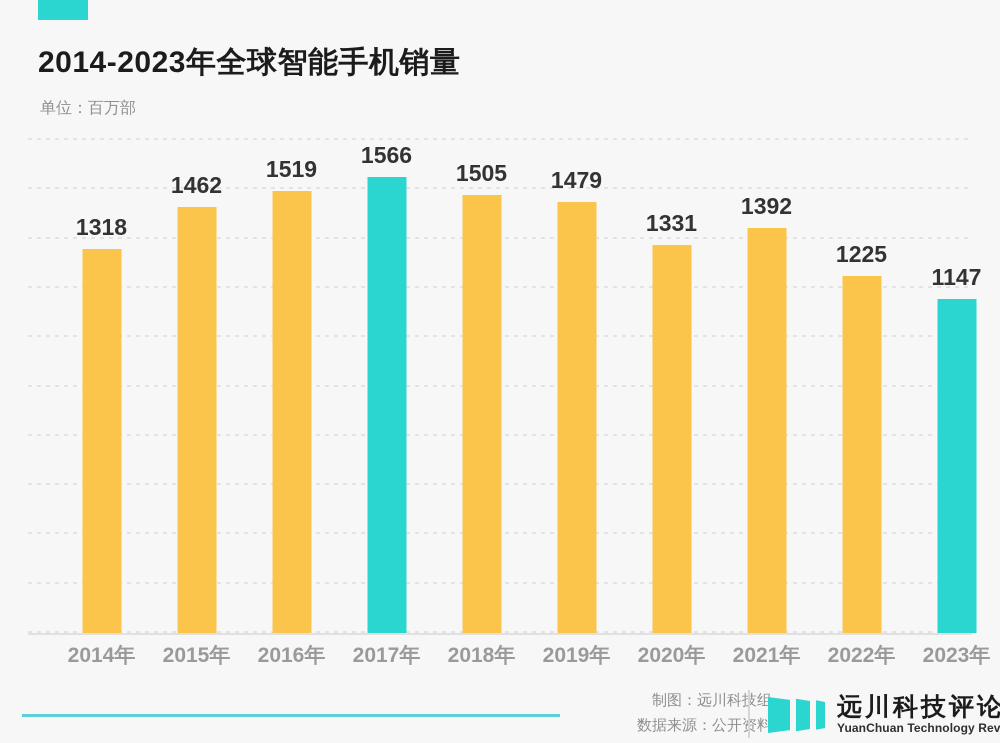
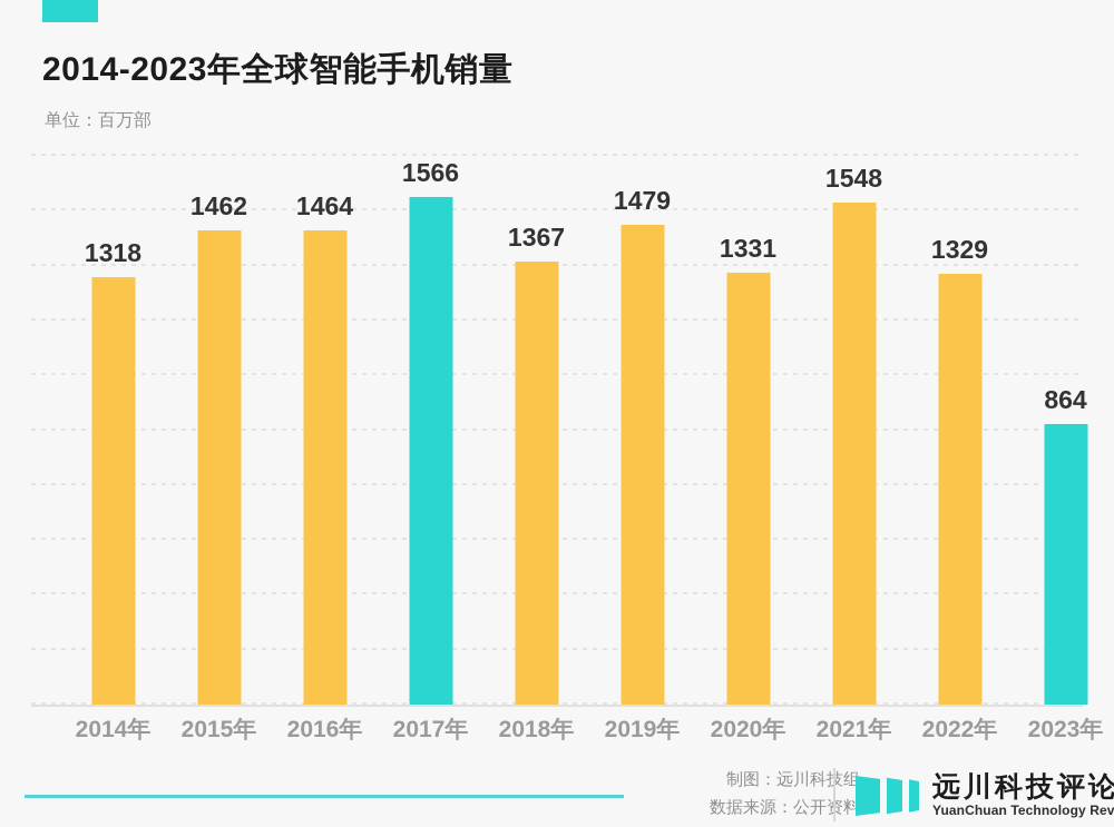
2016年: 1519 -> 1464
2018年: 1505 -> 1367
2021年: 1392 -> 1548
2022年: 1225 -> 1329
2023年: 1147 -> 864
